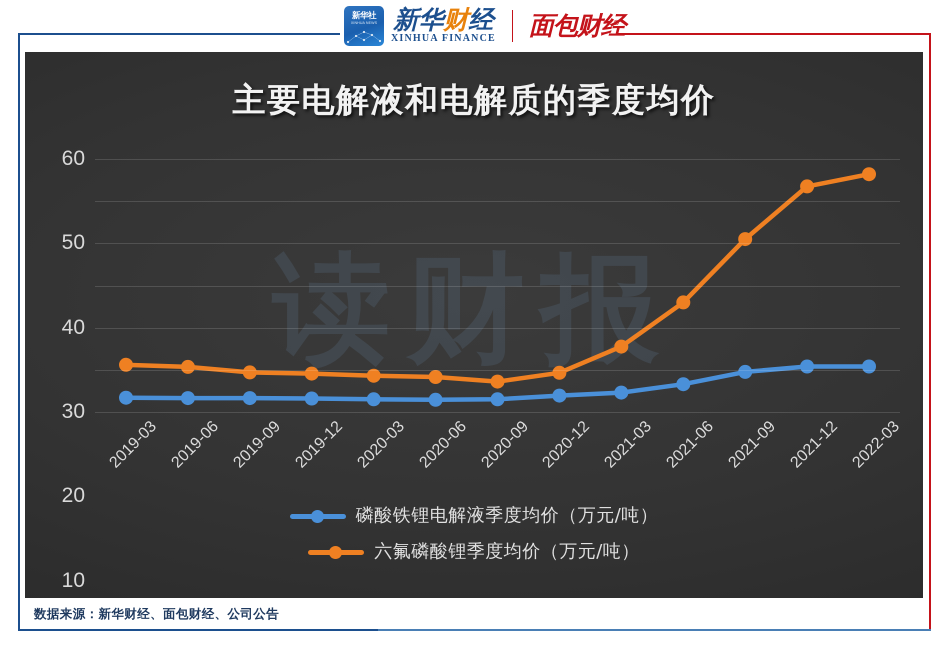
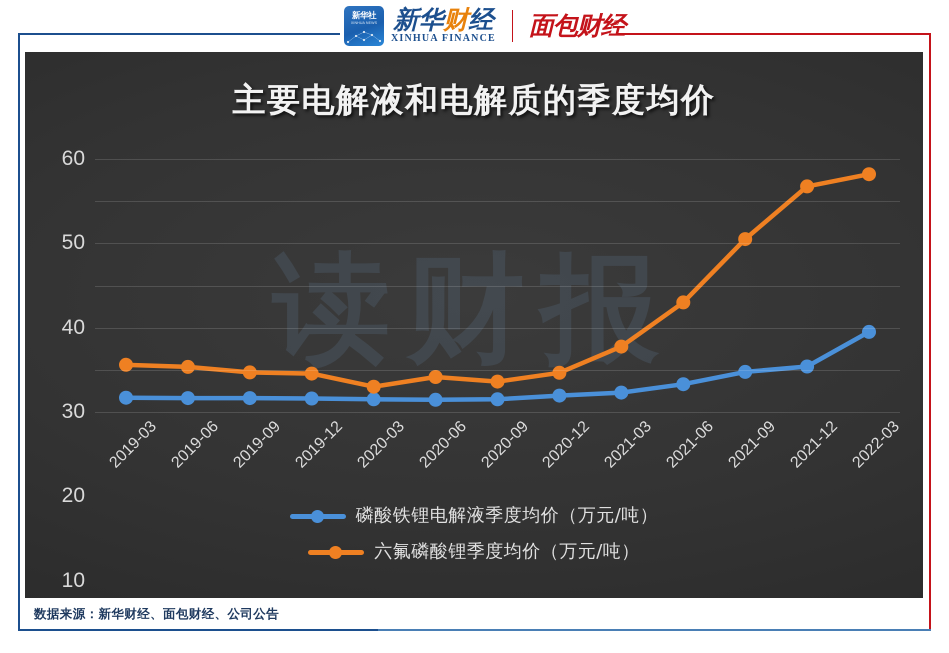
六氟磷酸锂季度均价（万元/吨）/2020-03: 9 -> 6
磷酸铁锂电解液季度均价（万元/吨）/2022-03: 11 -> 19
